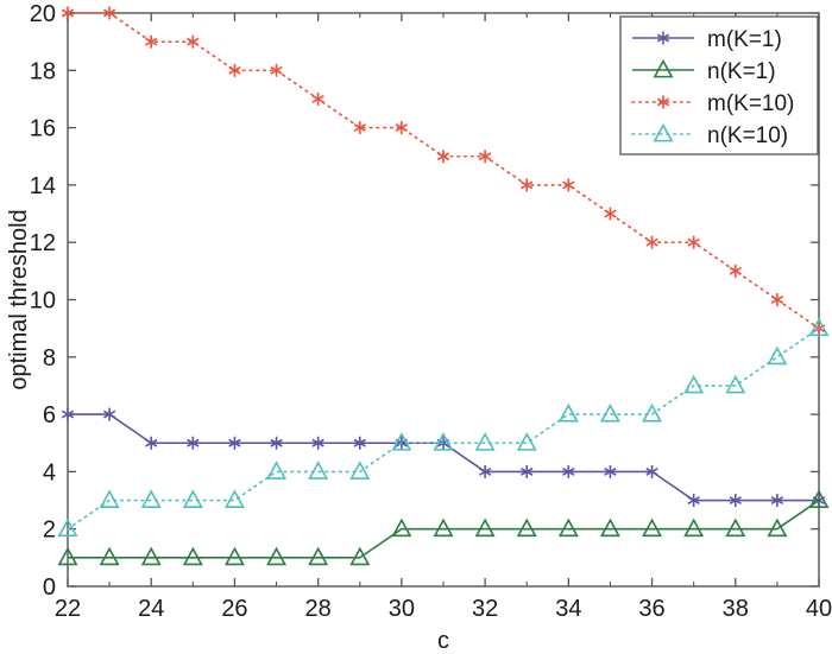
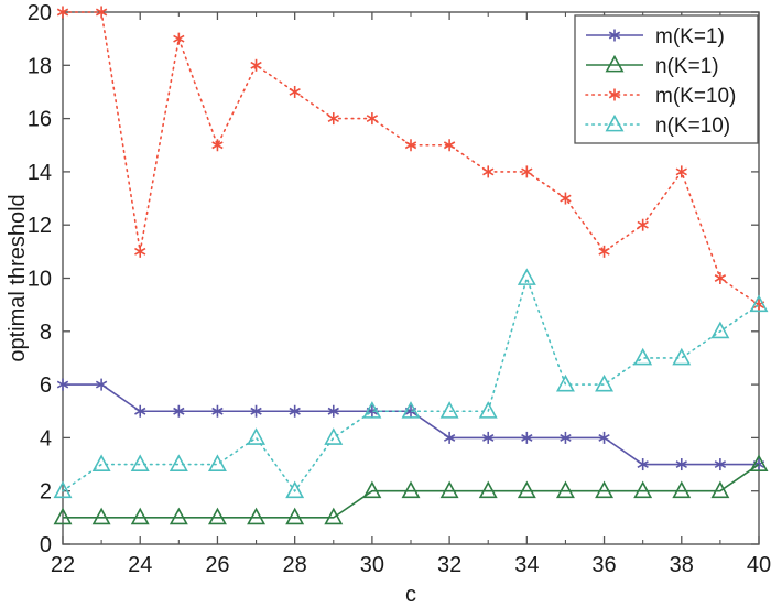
m(K=10)/24: 19 -> 11
m(K=10)/26: 18 -> 15
n(K=10)/28: 4 -> 2
n(K=10)/34: 6 -> 10
m(K=10)/36: 12 -> 11
m(K=10)/38: 11 -> 14
